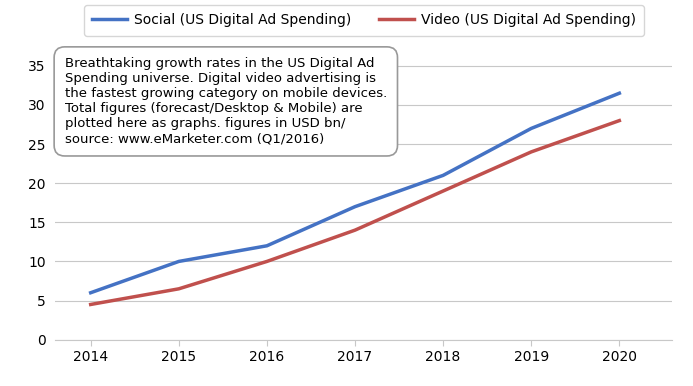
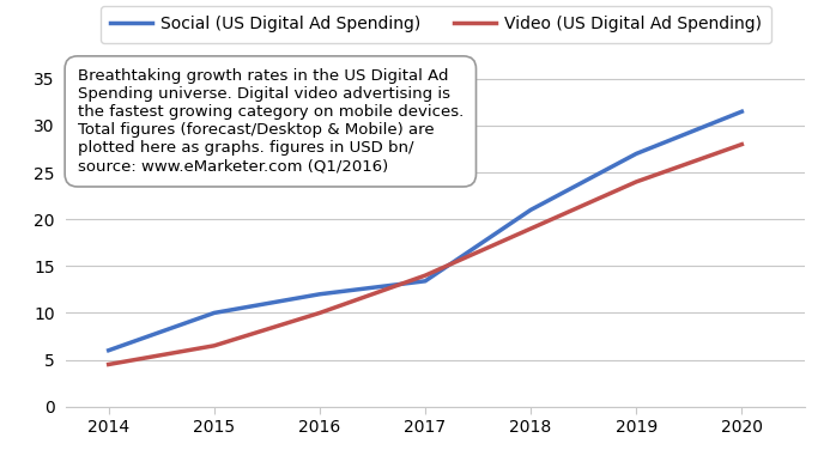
Social (US Digital Ad Spending)/2017: 17.0 -> 13.4
